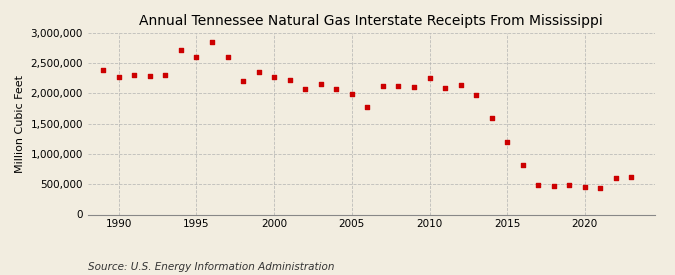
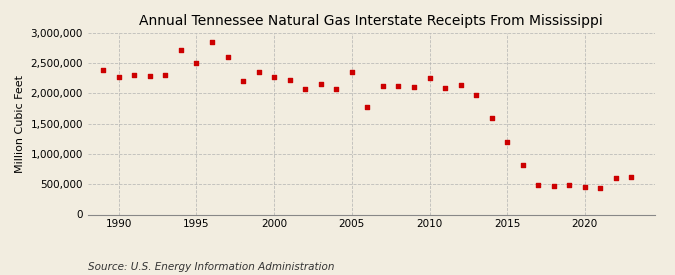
1995: 2,600,000 -> 2,500,000
2005: 1,990,000 -> 2,360,000
